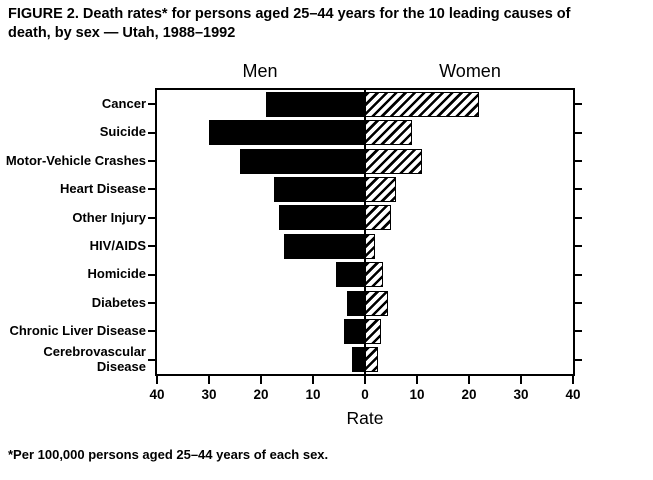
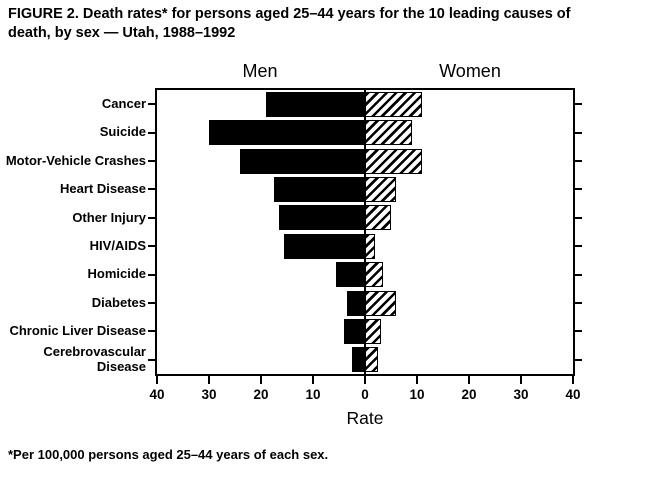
Women/Cancer: 22 -> 11
Women/Diabetes: 4 -> 6
